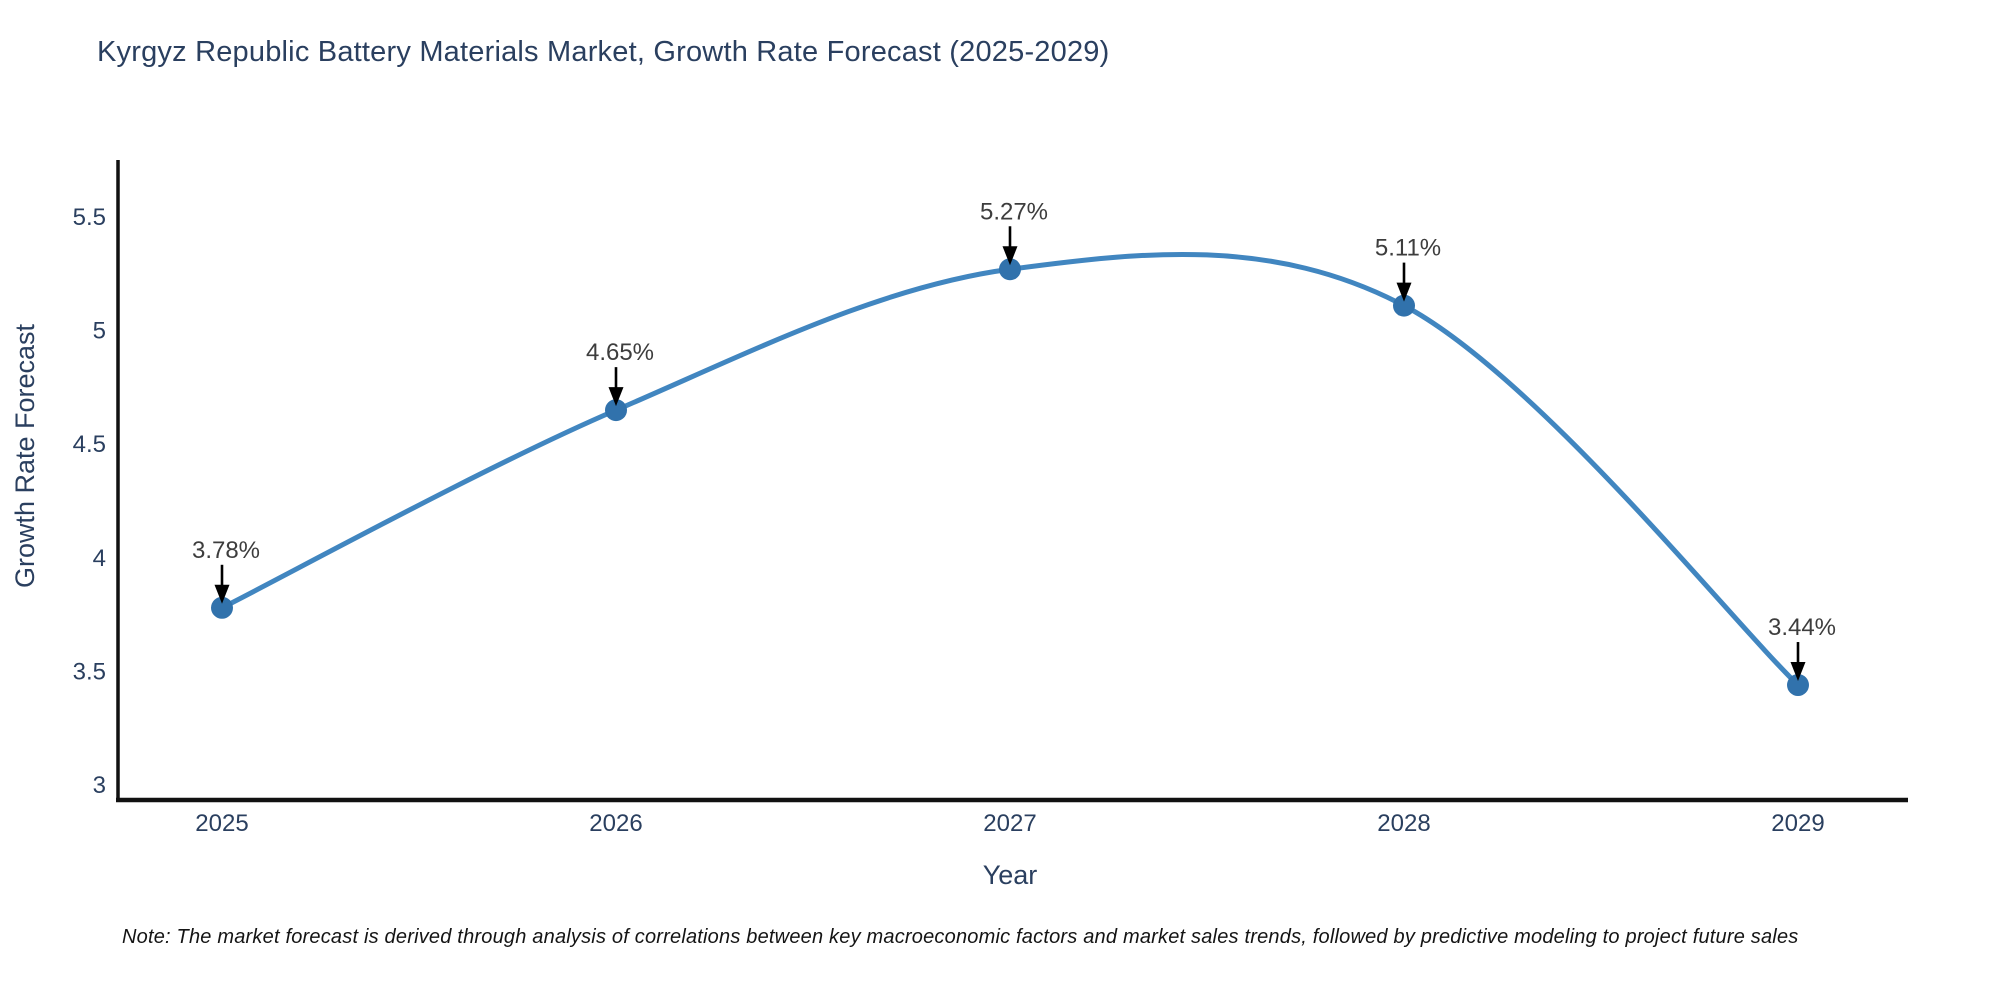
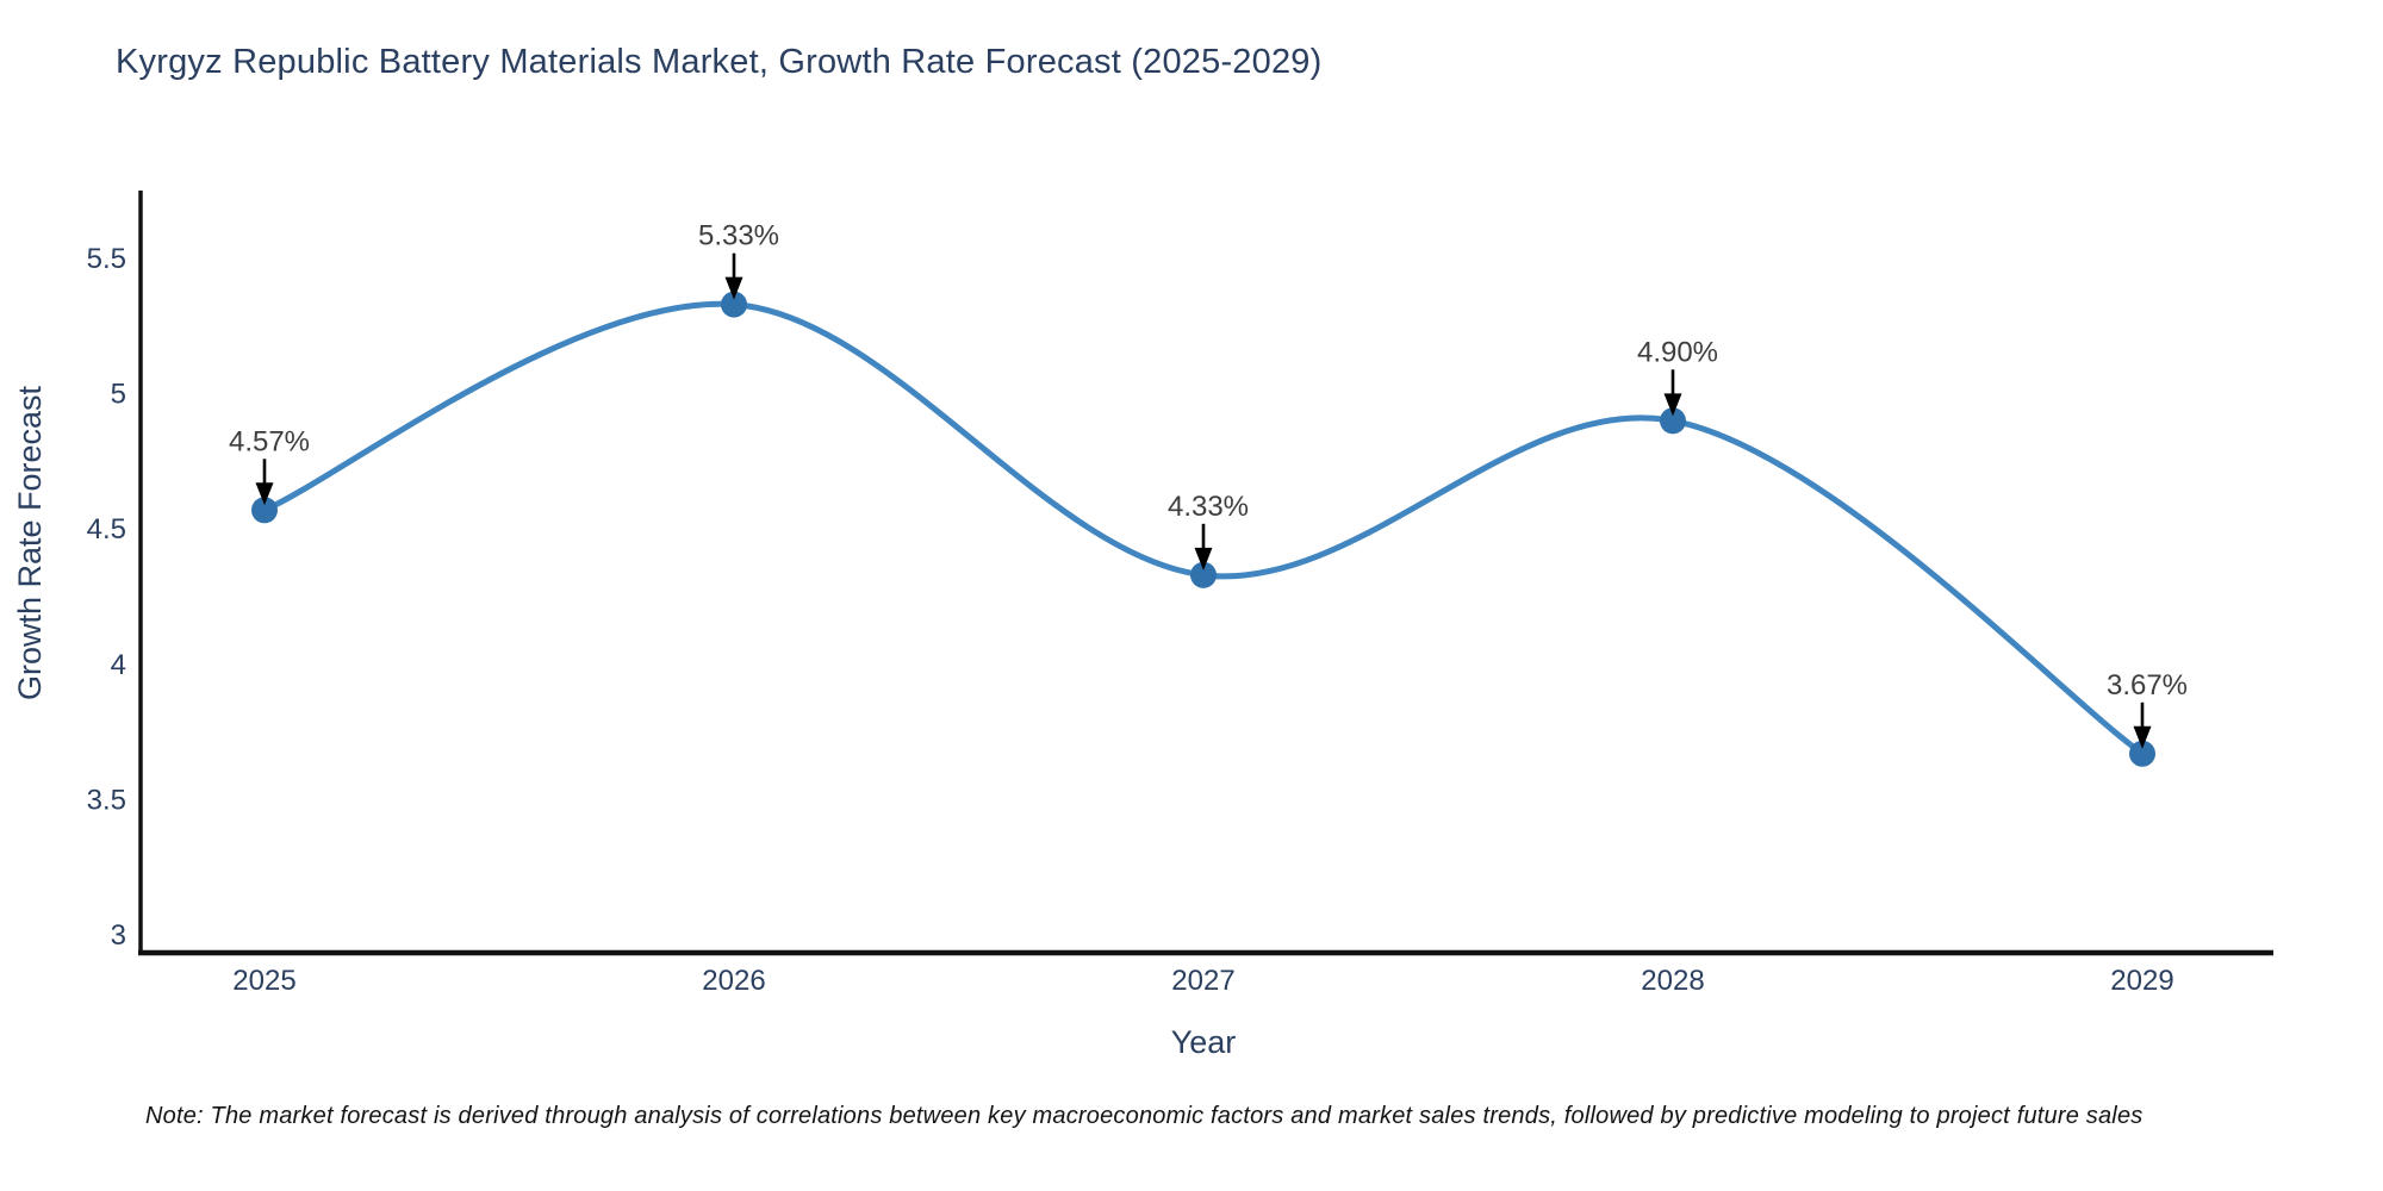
2025: 3.78% -> 4.57%
2026: 4.65% -> 5.33%
2027: 5.27% -> 4.33%
2028: 5.11% -> 4.90%
2029: 3.44% -> 3.67%
